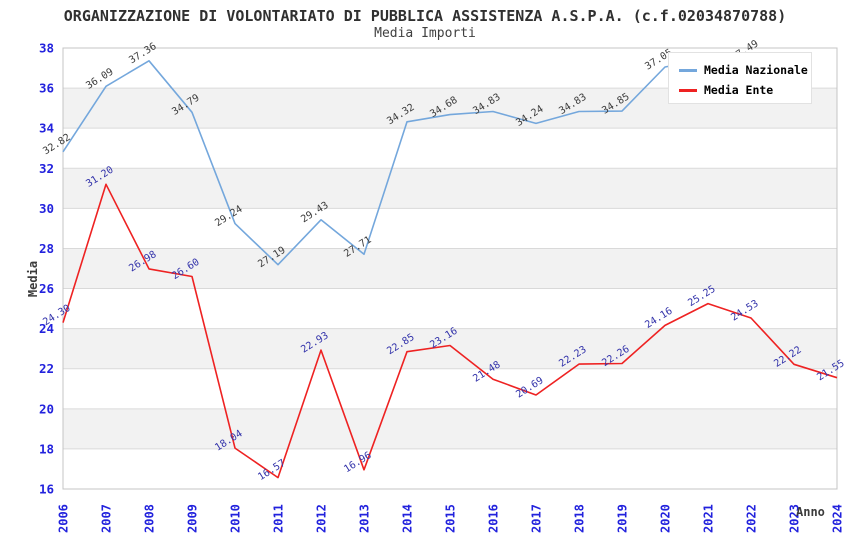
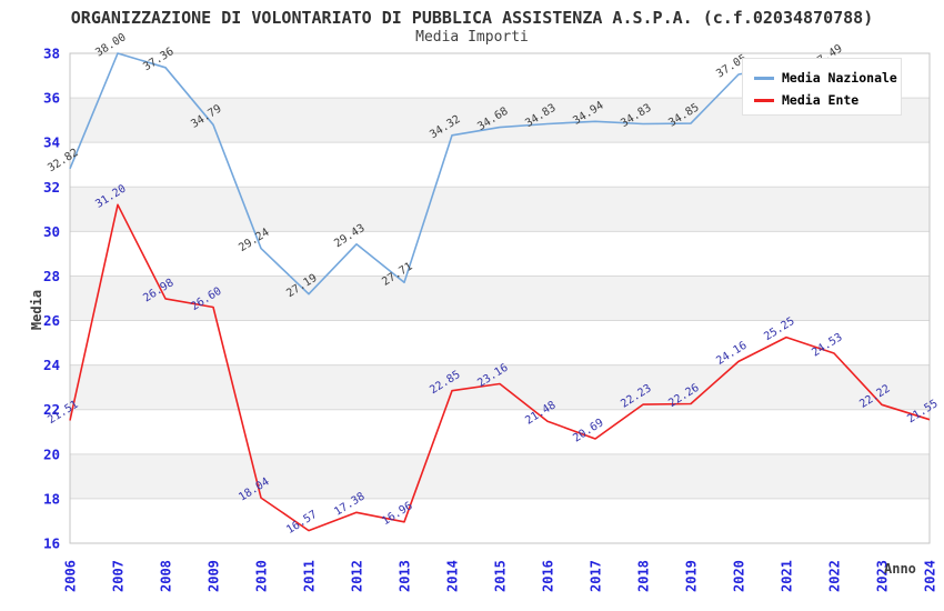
Media Ente/2006: 24.30 -> 21.51
Media Nazionale/2007: 36.09 -> 38.00
Media Ente/2012: 22.93 -> 17.38
Media Nazionale/2017: 34.24 -> 34.94
